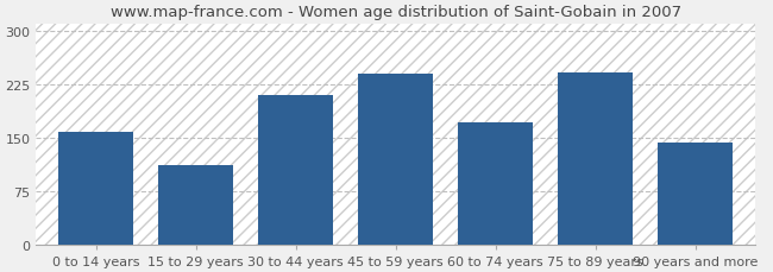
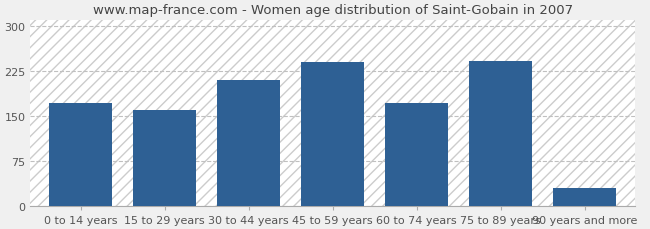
0 to 14 years: 158 -> 172
15 to 29 years: 112 -> 160
90 years and more: 144 -> 30
